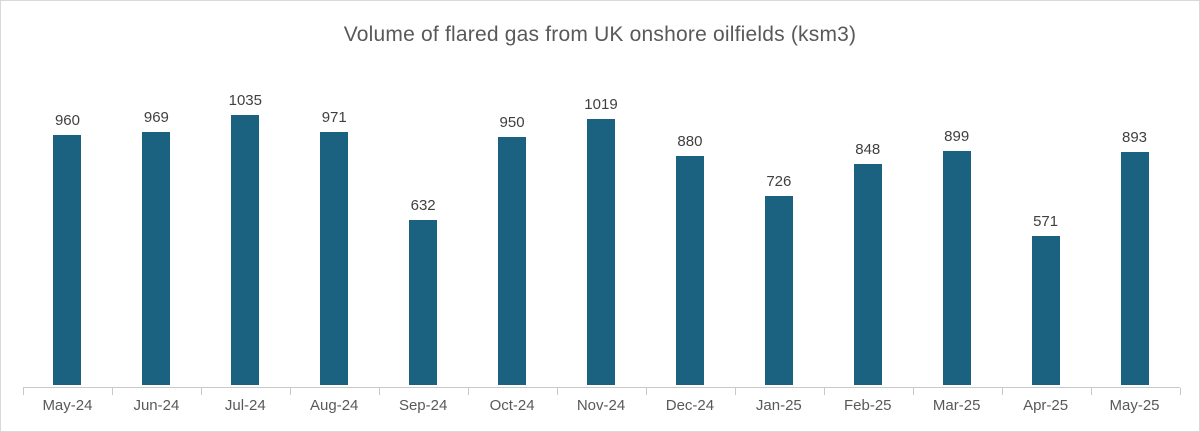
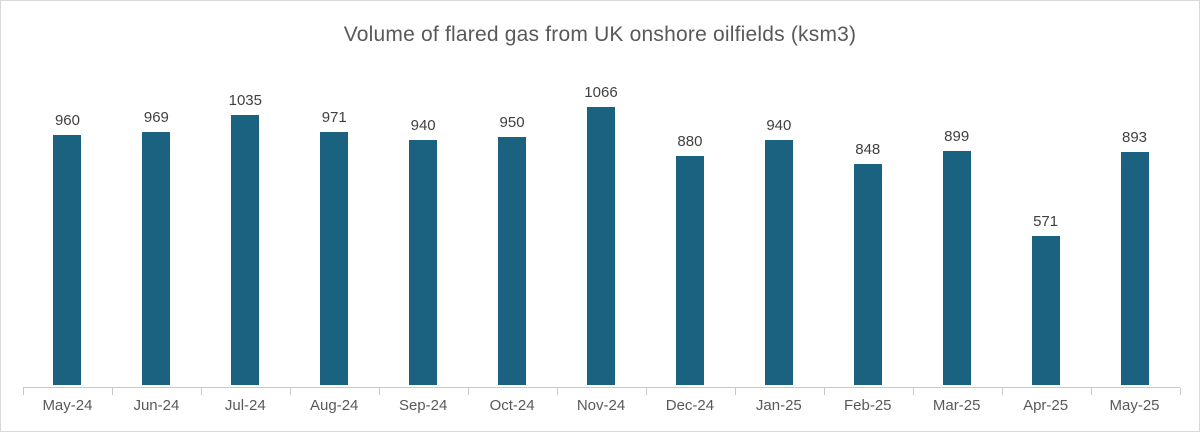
Sep-24: 632 -> 940
Nov-24: 1019 -> 1066
Jan-25: 726 -> 940
